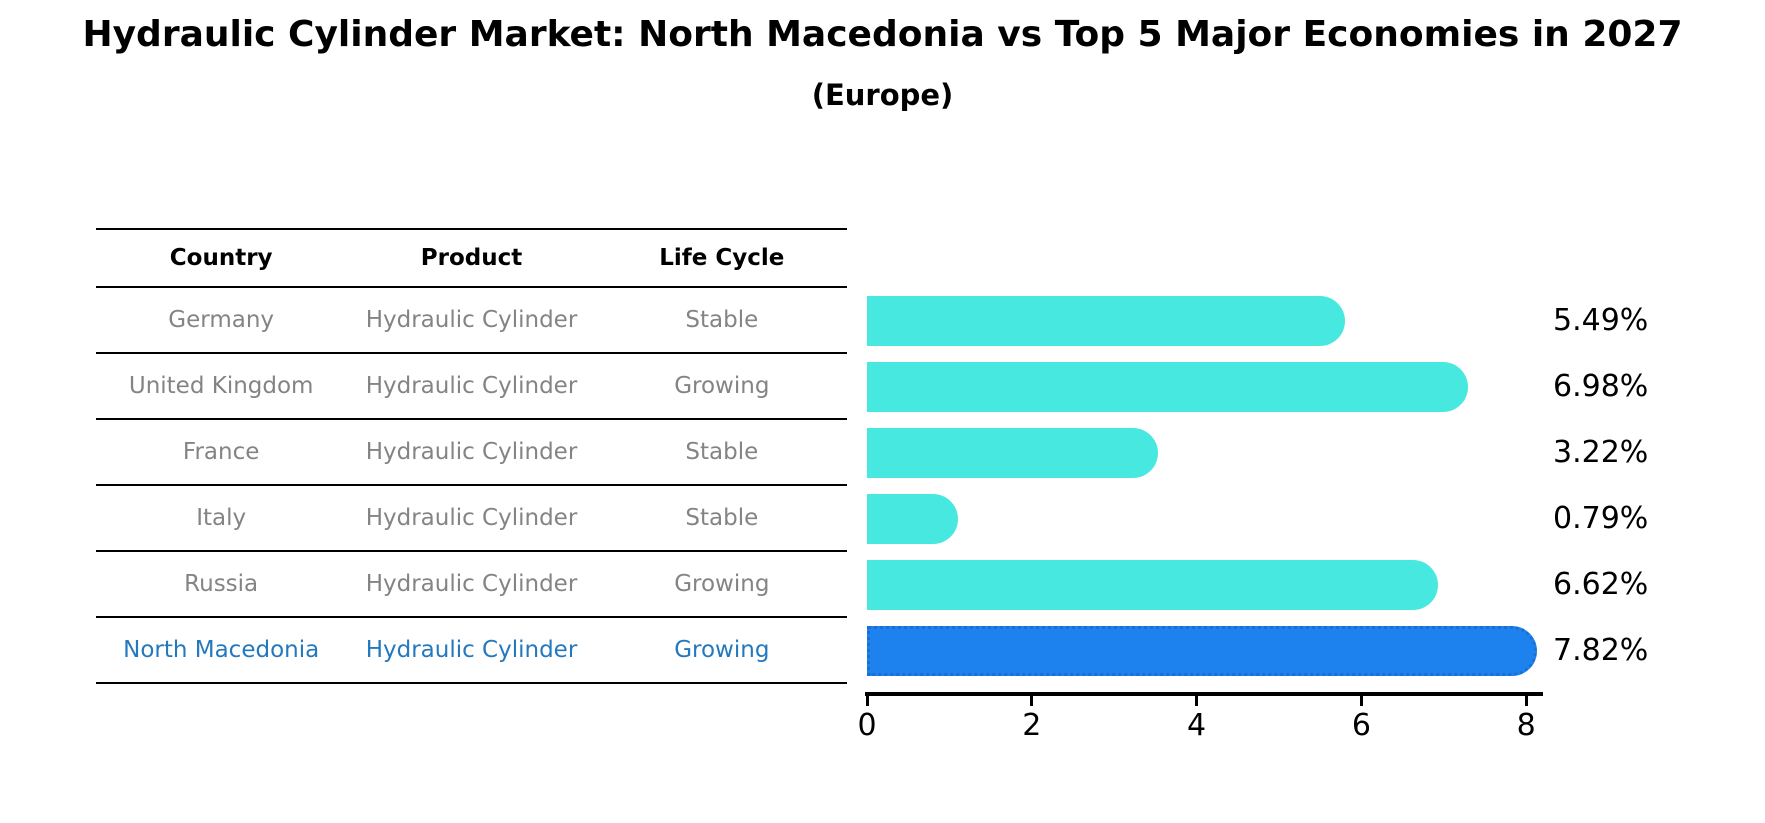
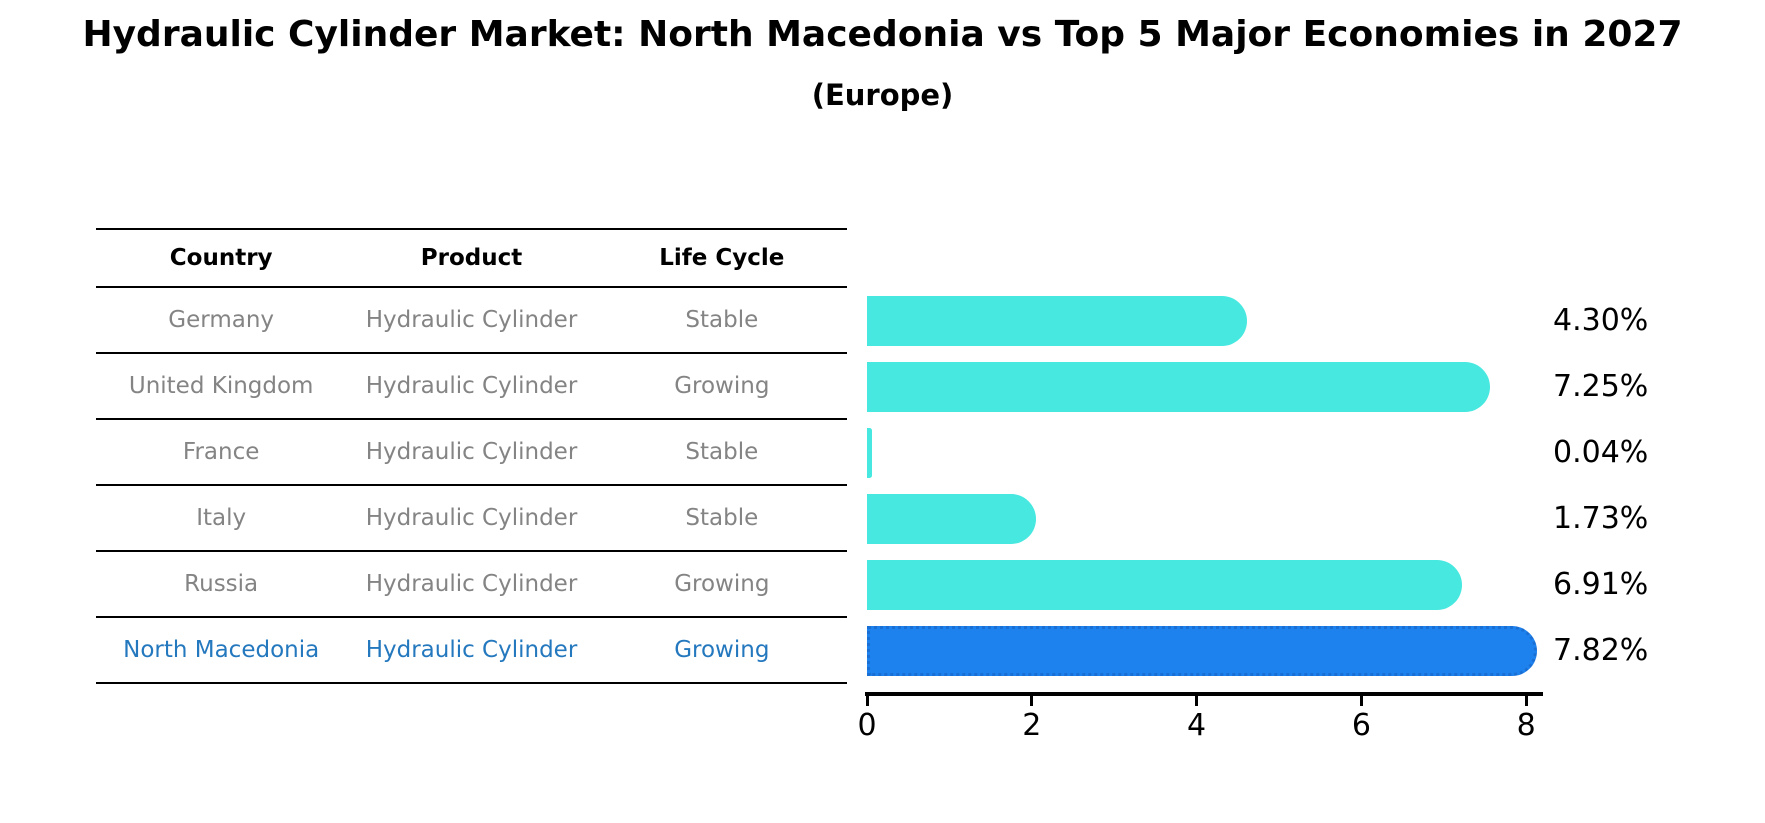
Germany: 5.49% -> 4.30%
United Kingdom: 6.98% -> 7.25%
France: 3.22% -> 0.04%
Italy: 0.79% -> 1.73%
Russia: 6.62% -> 6.91%
